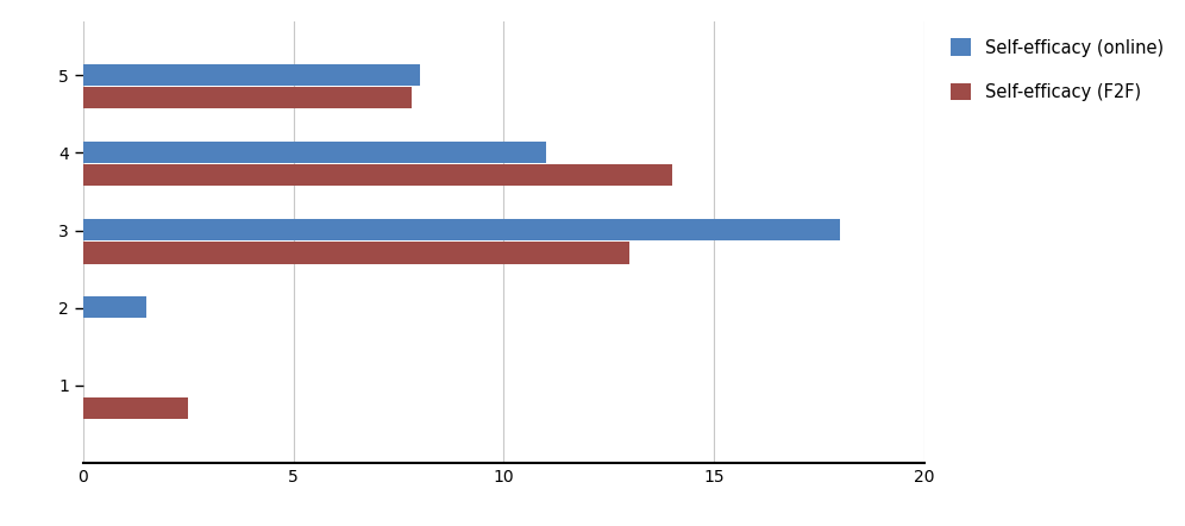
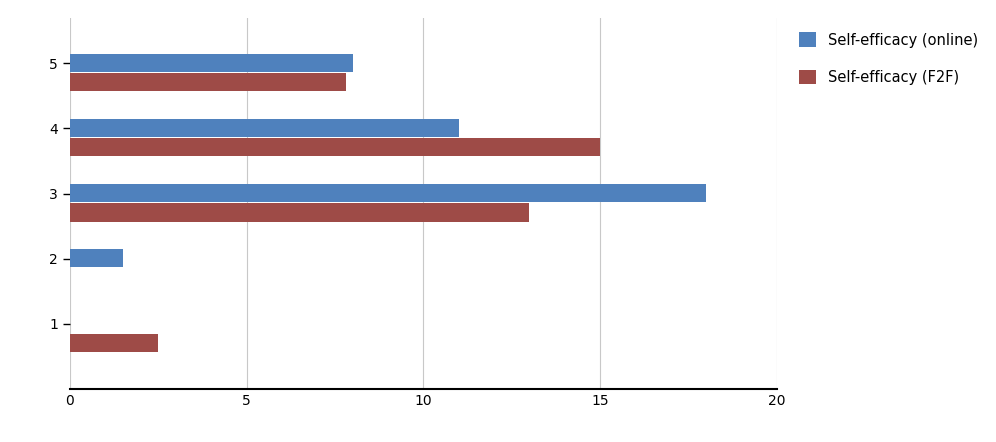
Self-efficacy (F2F)/4: 14.0 -> 15.0
